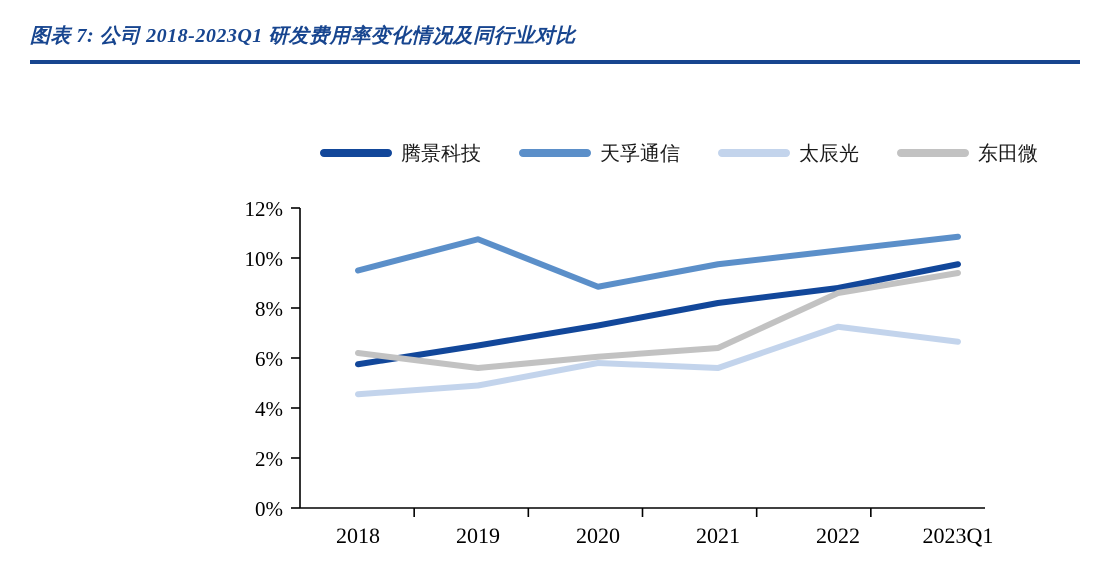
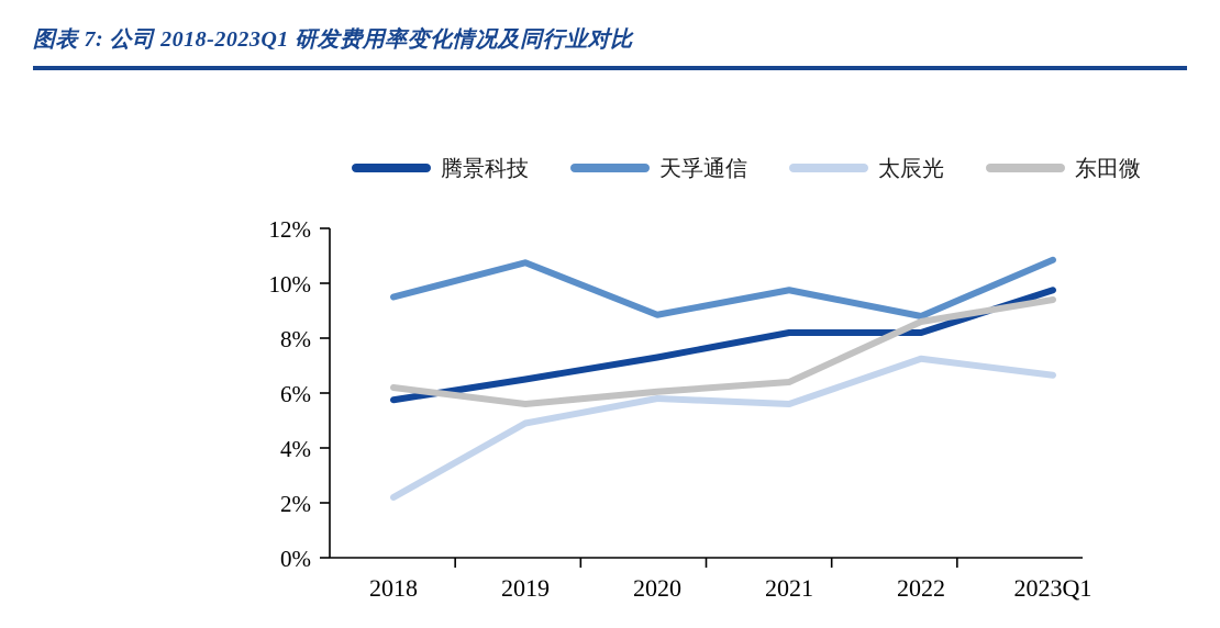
太辰光/2018: 4.5% -> 2.2%
腾景科技/2022: 8.8% -> 8.2%
天孚通信/2022: 10.3% -> 8.8%
